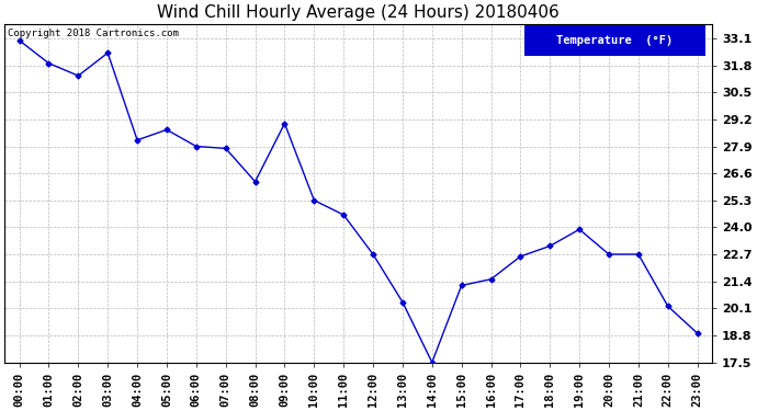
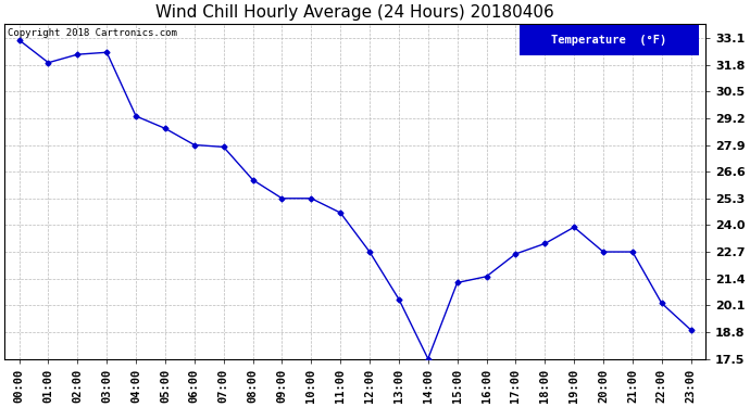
02:00: 31.3 -> 32.3
04:00: 28.2 -> 29.3
09:00: 29.0 -> 25.3
